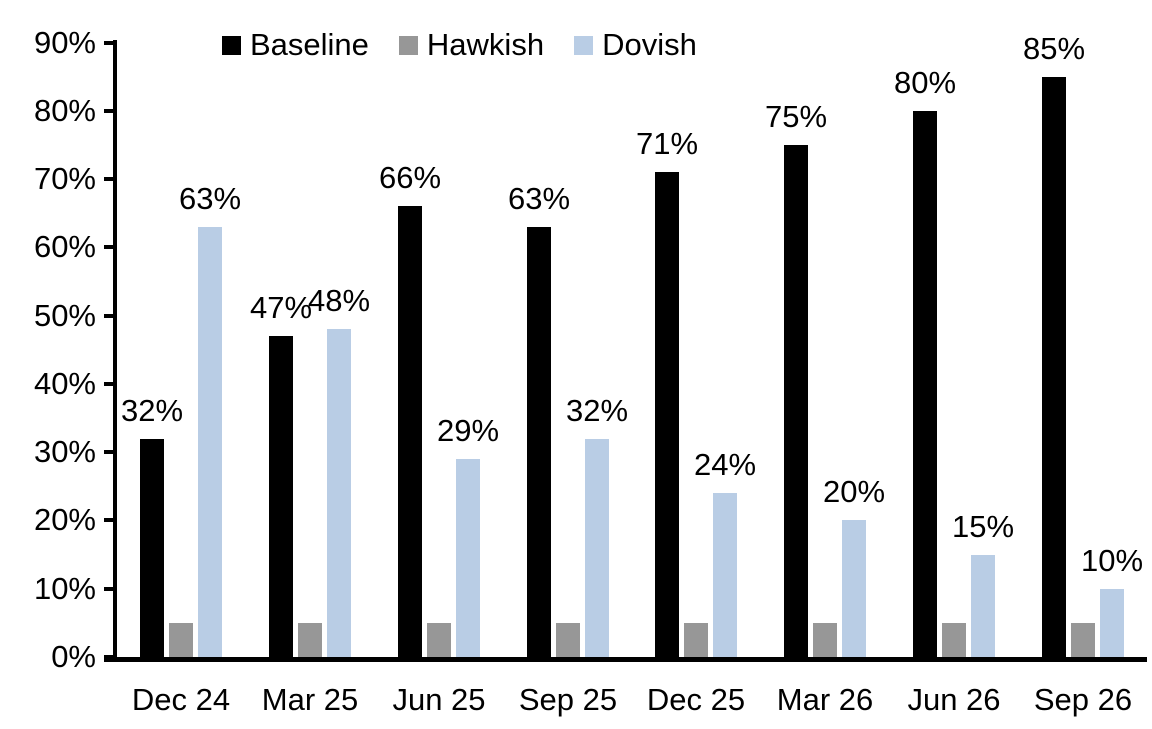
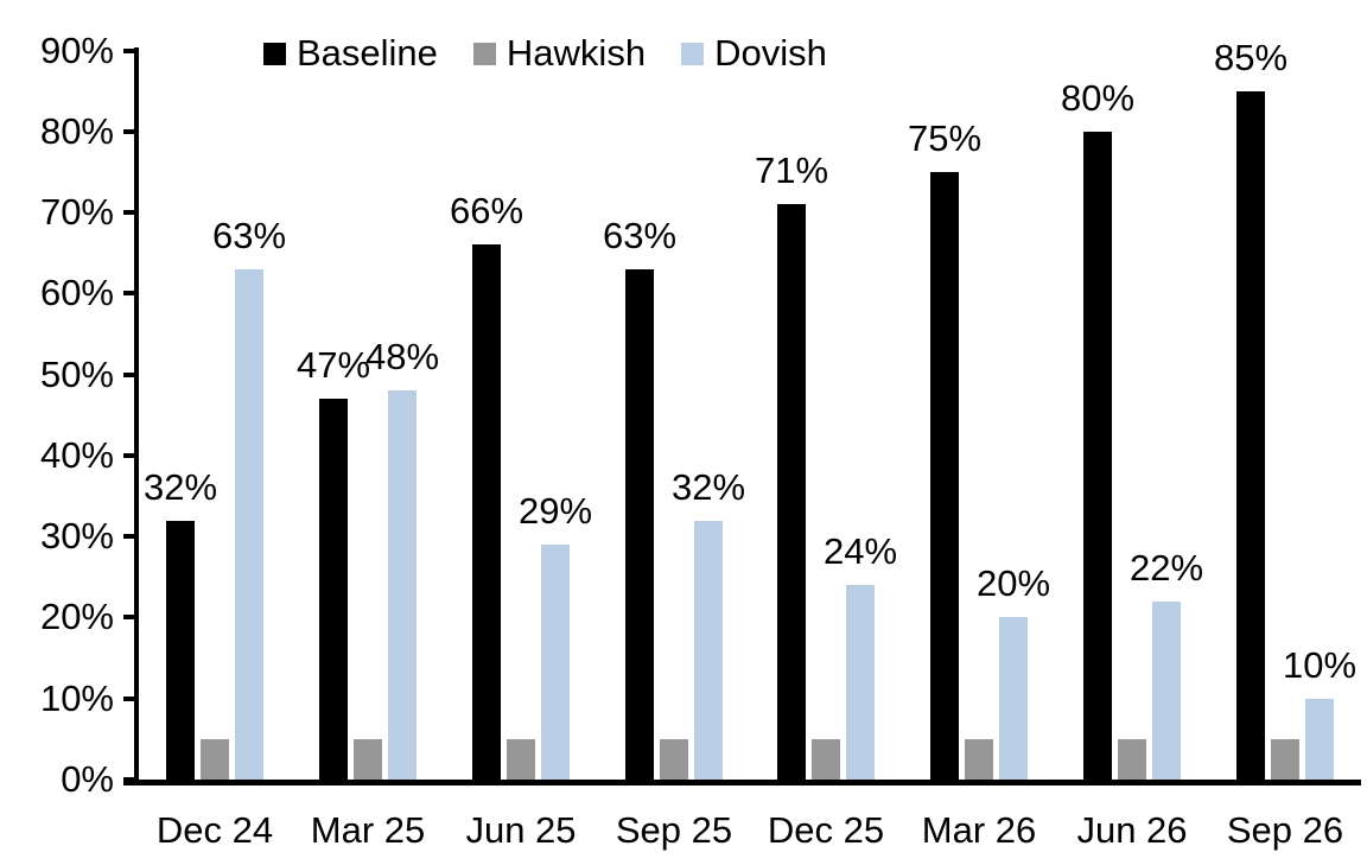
Dovish/Jun 26: 15% -> 22%
